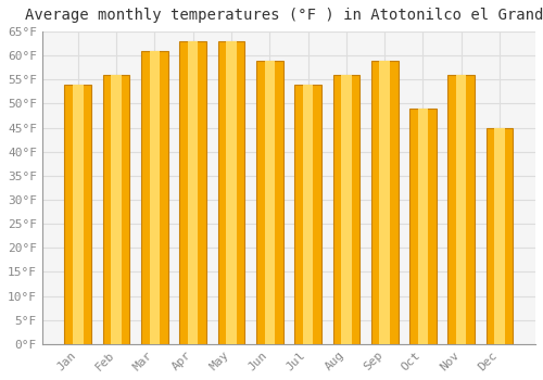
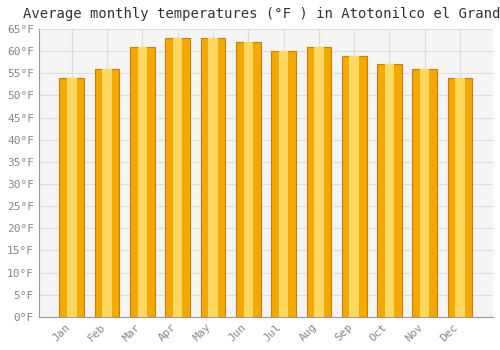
Jun: 59°F -> 62°F
Jul: 54°F -> 60°F
Aug: 56°F -> 61°F
Oct: 49°F -> 57°F
Dec: 45°F -> 54°F
